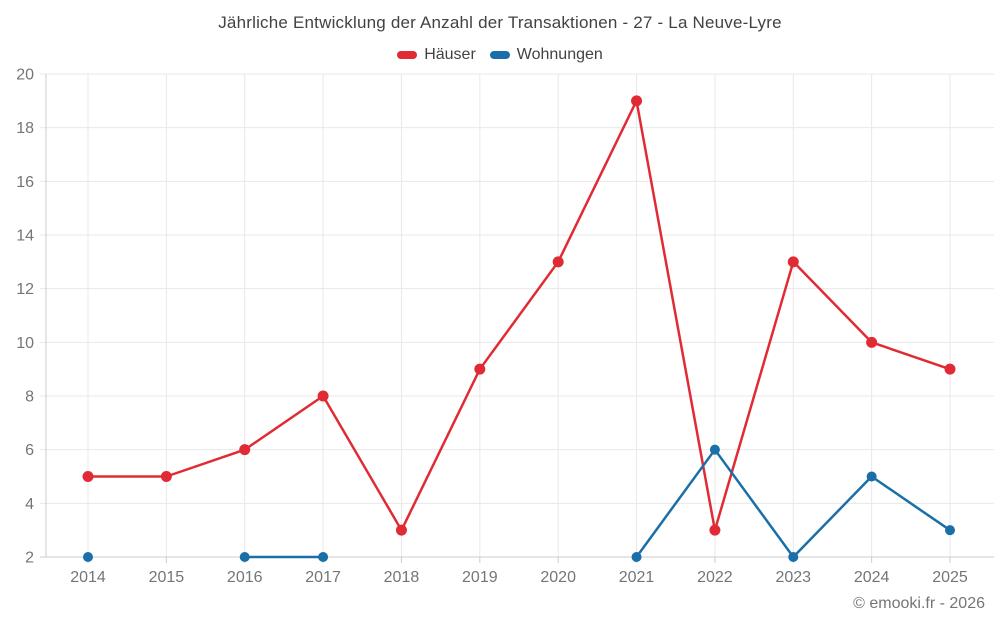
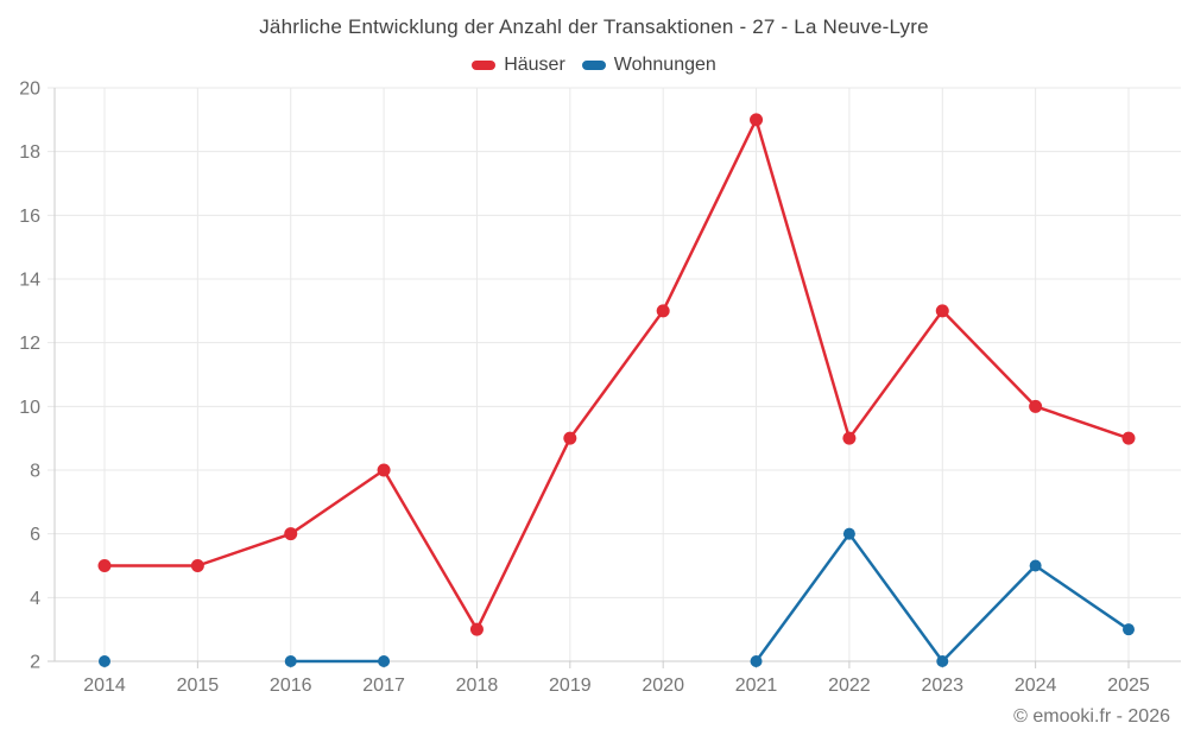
Häuser/2022: 3 -> 9
